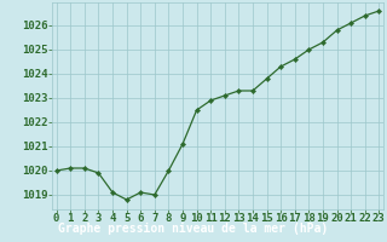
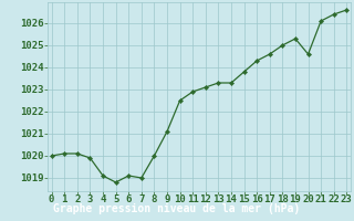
20: 1025.8 -> 1024.6
